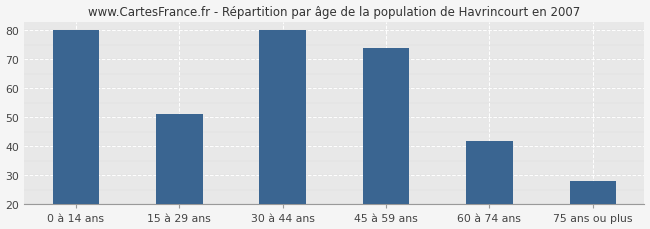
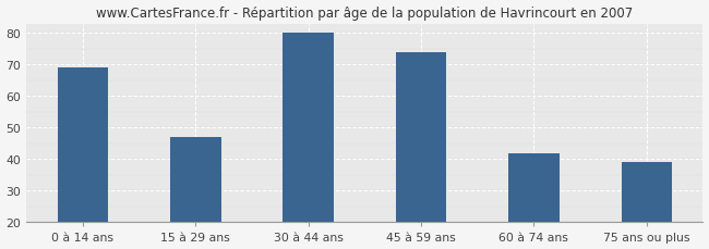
0 à 14 ans: 80 -> 69
15 à 29 ans: 51 -> 47
75 ans ou plus: 28 -> 39
